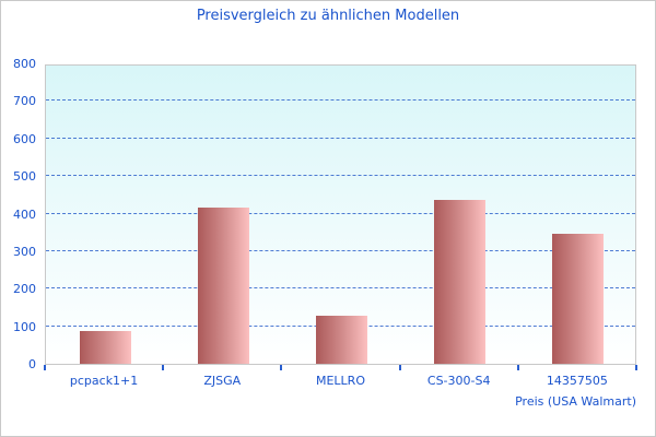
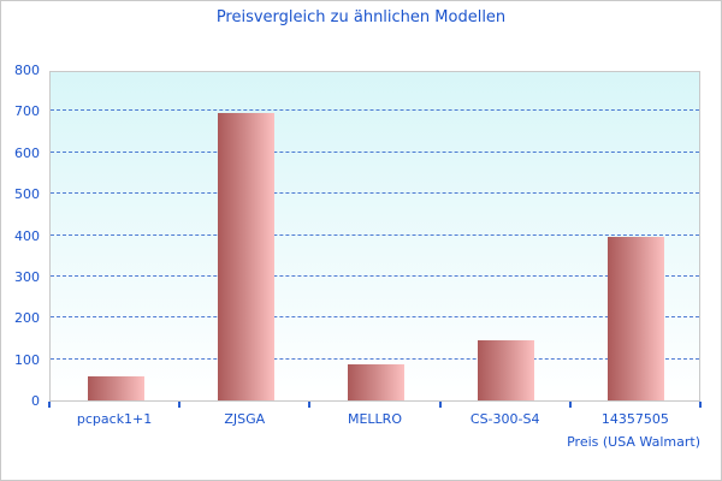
pcpack1+1: 90 -> 60
ZJSGA: 420 -> 700
MELLRO: 130 -> 90
CS-300-S4: 440 -> 150
14357505: 350 -> 400
